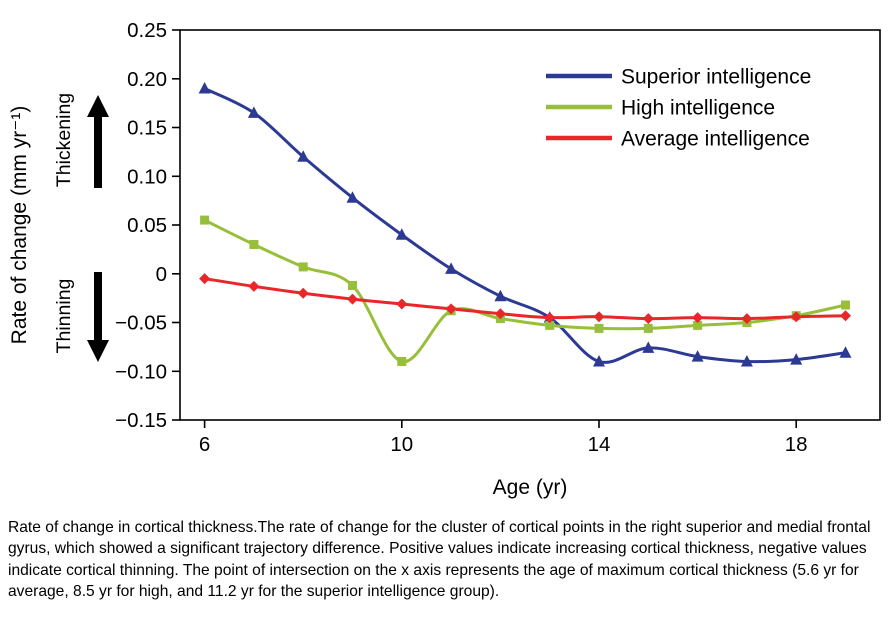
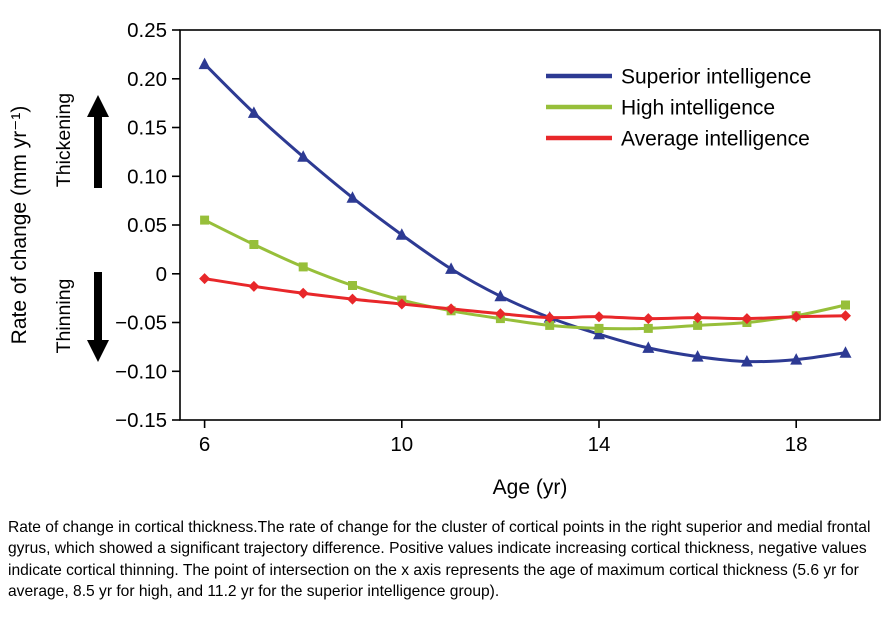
Superior intelligence/6: 0.19 -> 0.21
High intelligence/10: -0.09 -> -0.03
Superior intelligence/14: -0.09 -> -0.06
